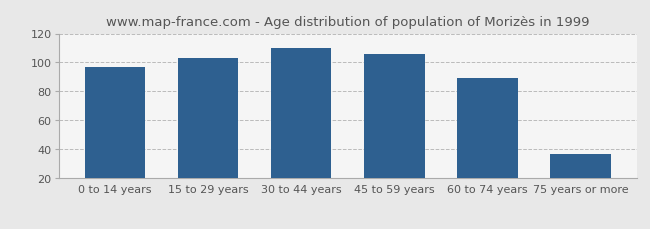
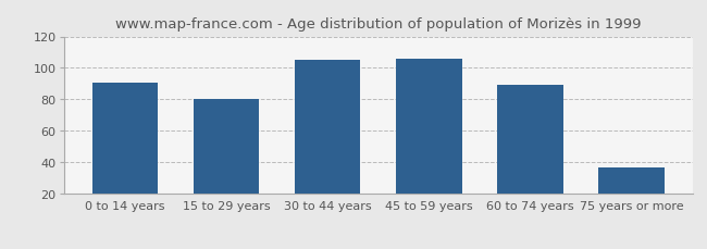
0 to 14 years: 97 -> 91
15 to 29 years: 103 -> 80
30 to 44 years: 110 -> 105
